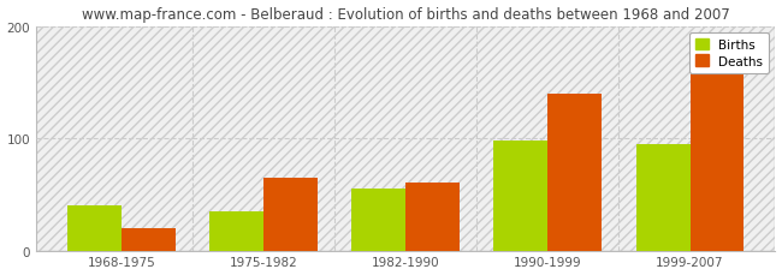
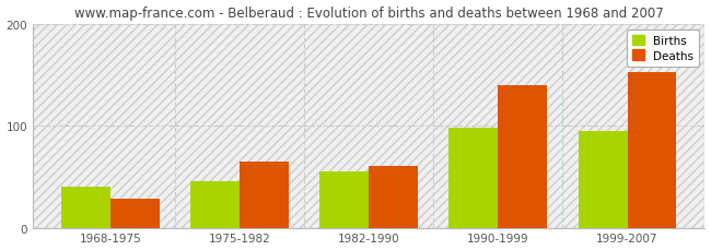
Deaths/1968-1975: 20 -> 28
Births/1975-1982: 35 -> 46
Deaths/1999-2007: 160 -> 152
